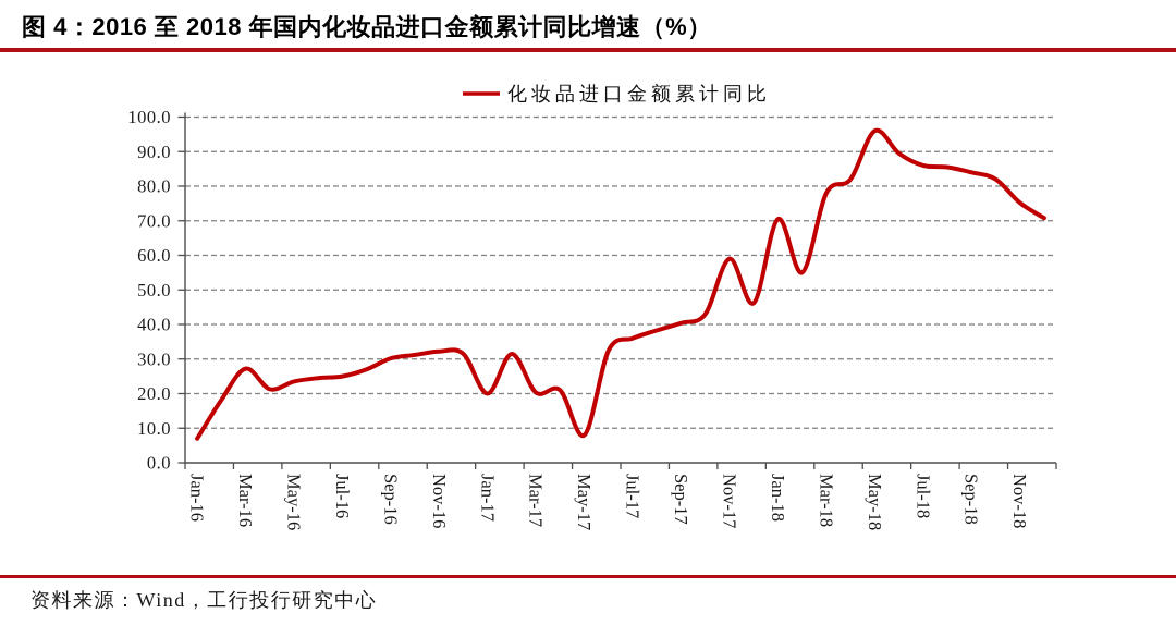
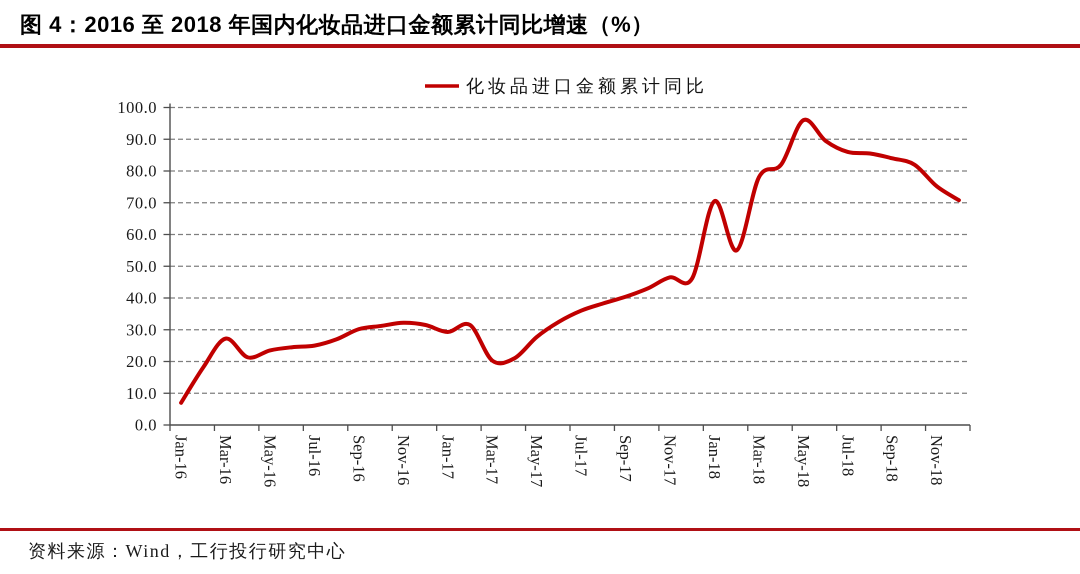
Jan-17: 20 -> 29
May-17: 8 -> 28
Nov-17: 59 -> 46
